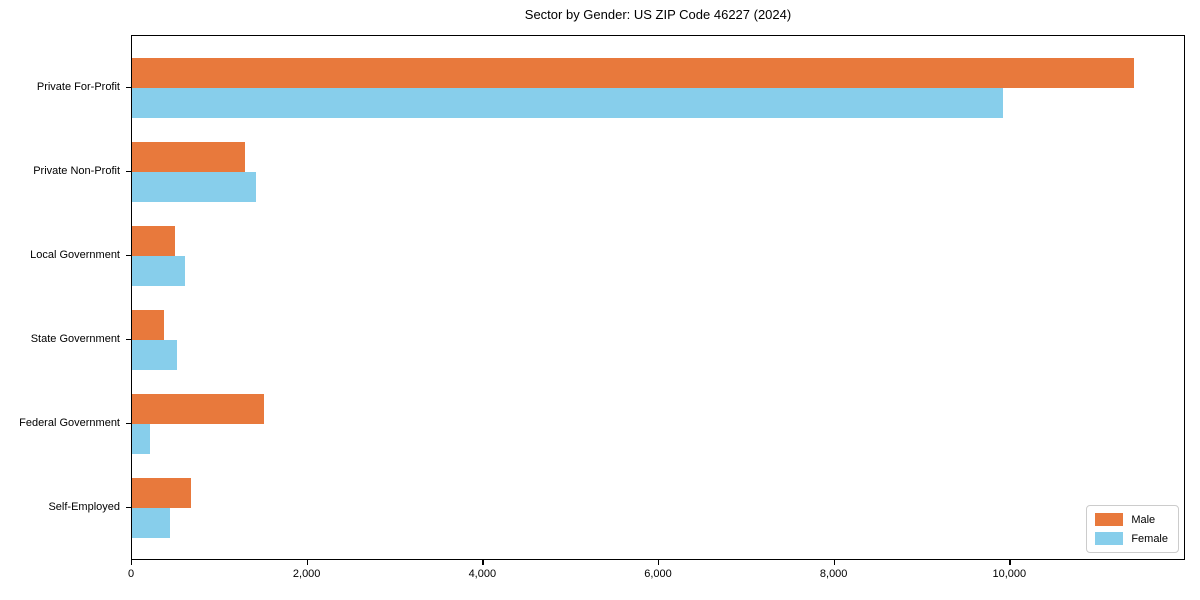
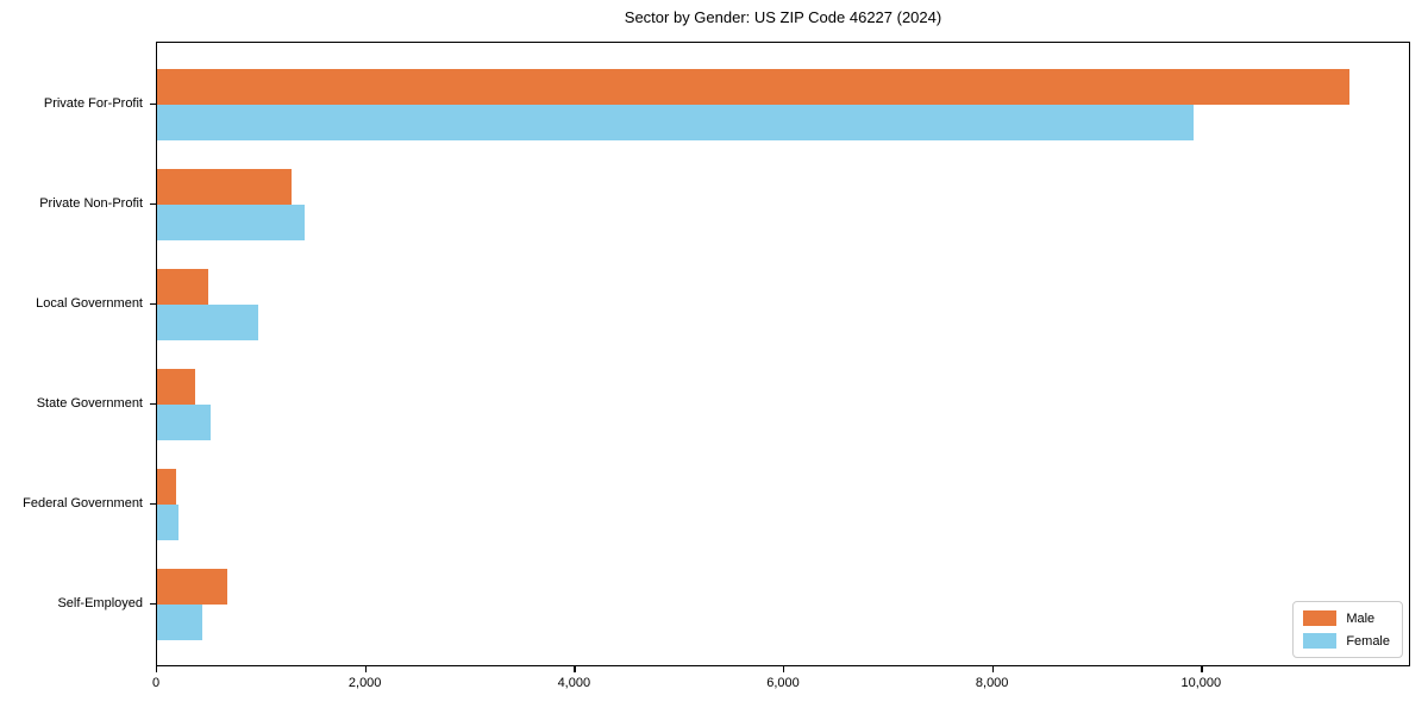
Female/Local Government: 600 -> 1000
Male/Federal Government: 1500 -> 200
